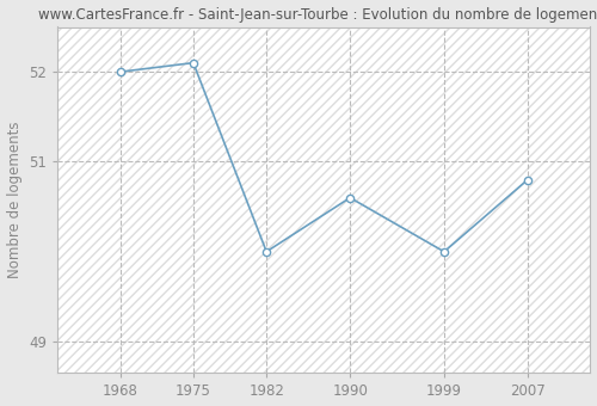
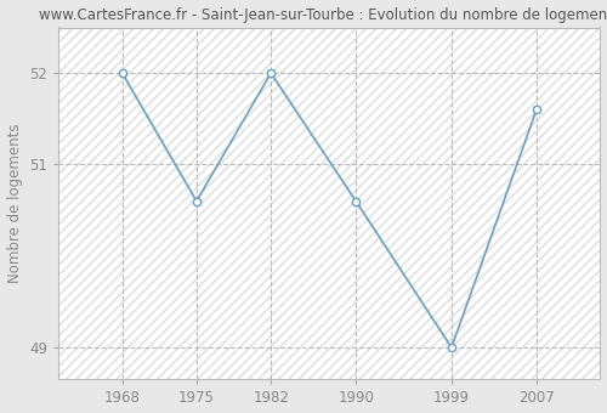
1975: 52.1 -> 50.6
1982: 50.0 -> 52.0
1999: 50.0 -> 49.0
2007: 50.8 -> 51.6
